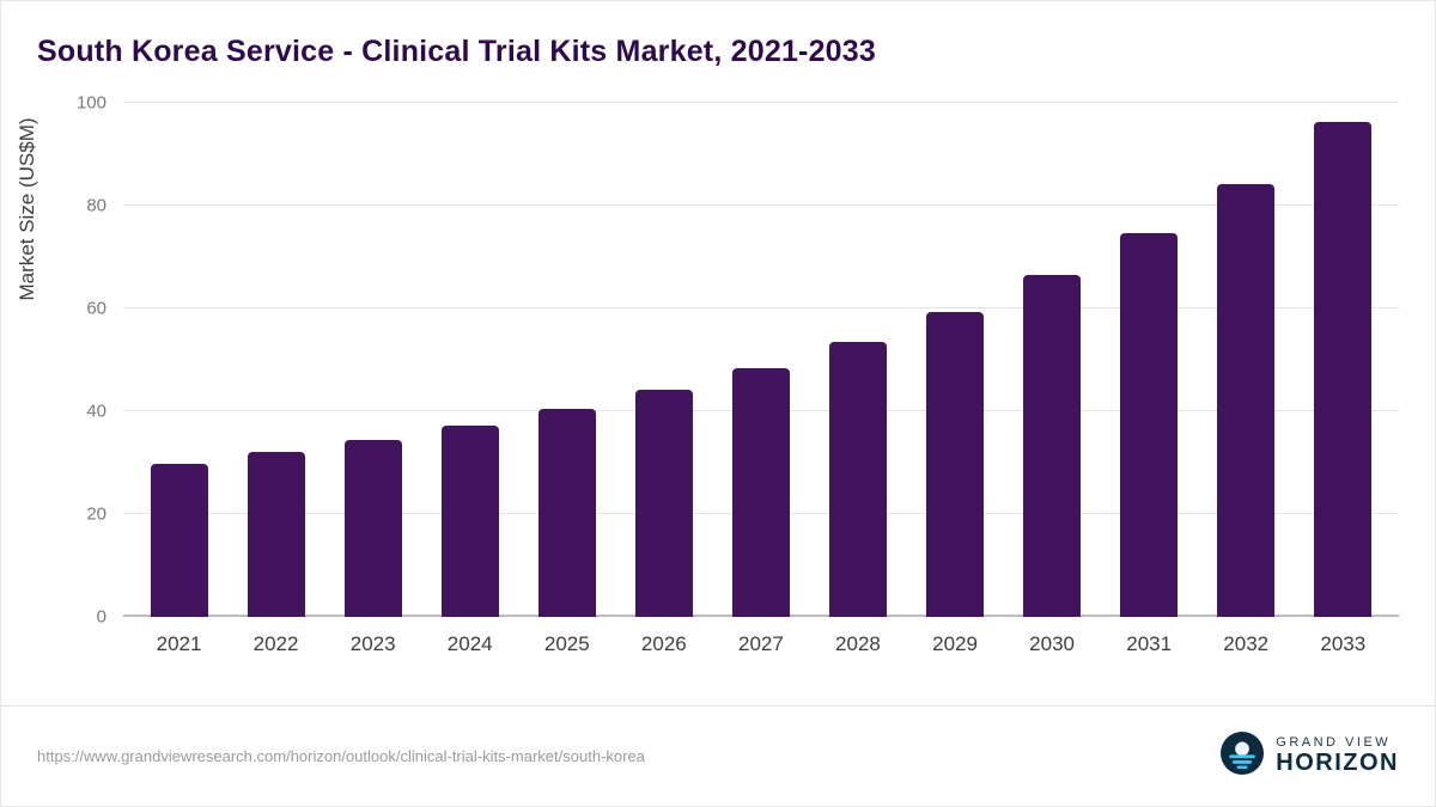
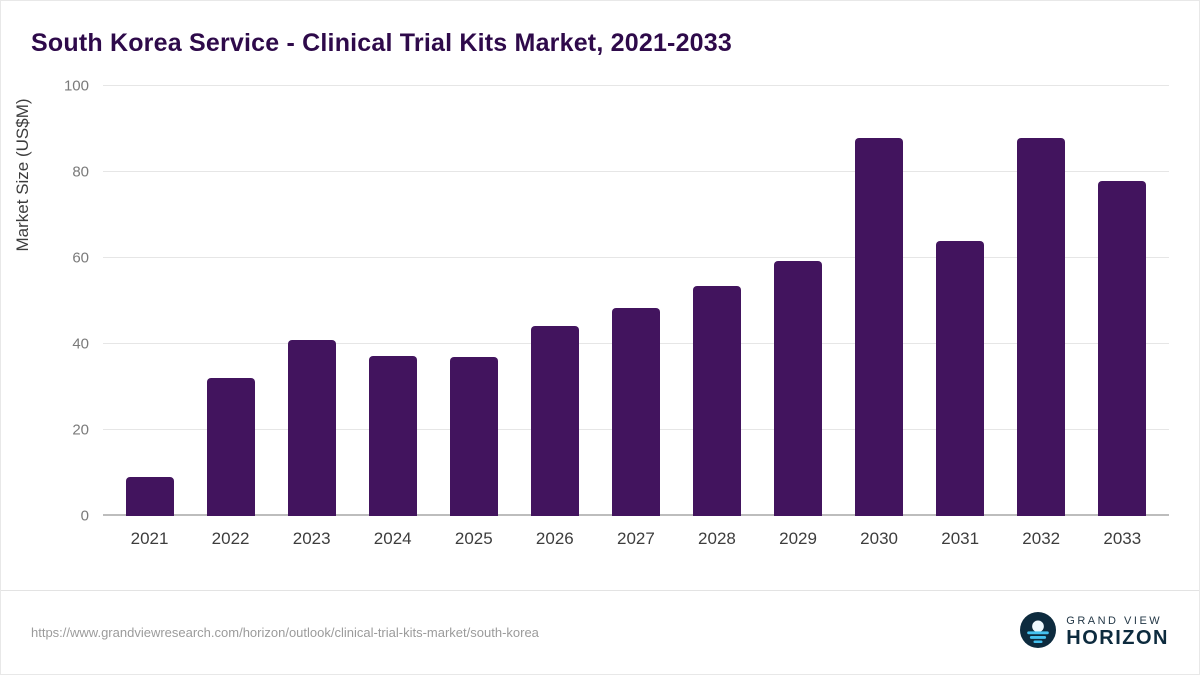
2021: 30 -> 9
2023: 34 -> 41
2025: 40 -> 37
2030: 66 -> 88
2031: 75 -> 64
2032: 84 -> 88
2033: 96 -> 78
